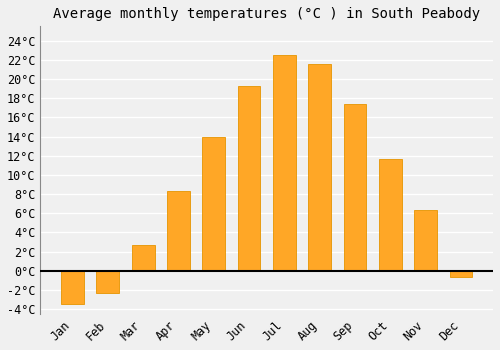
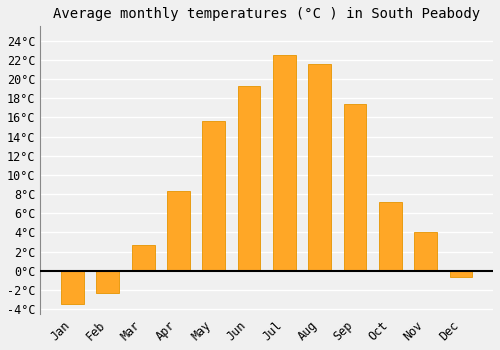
May: 14.0°C -> 15.6°C
Oct: 11.7°C -> 7.2°C
Nov: 6.3°C -> 4.0°C
